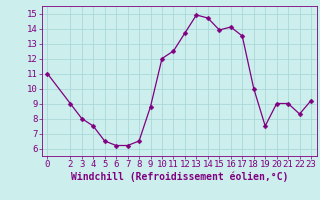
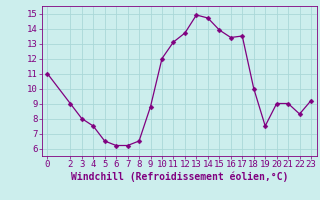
11: 12.5 -> 13.1
16: 14.1 -> 13.4
